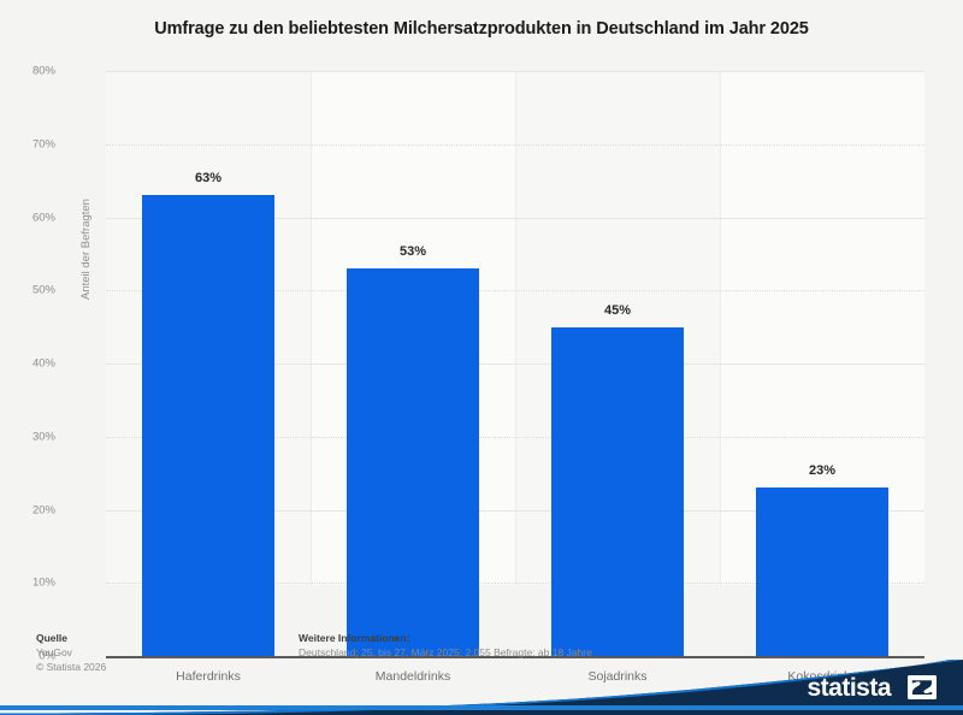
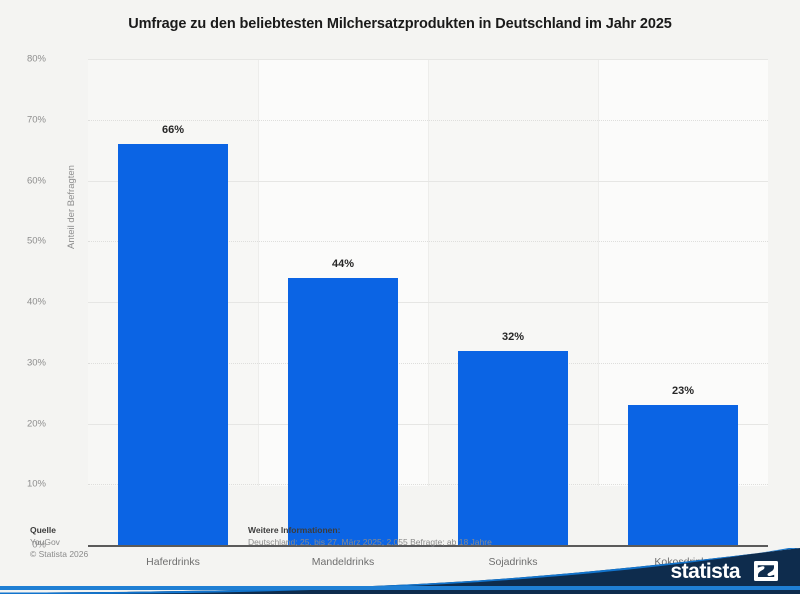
Haferdrinks: 63% -> 66%
Mandeldrinks: 53% -> 44%
Sojadrinks: 45% -> 32%
